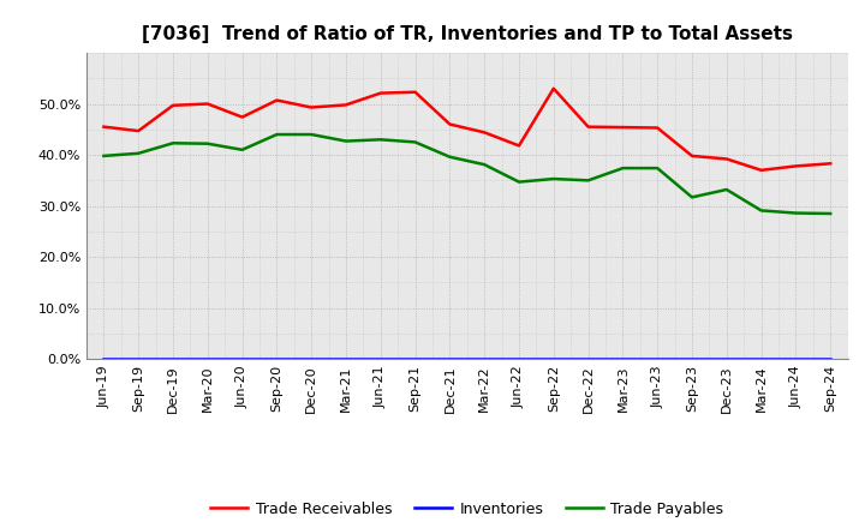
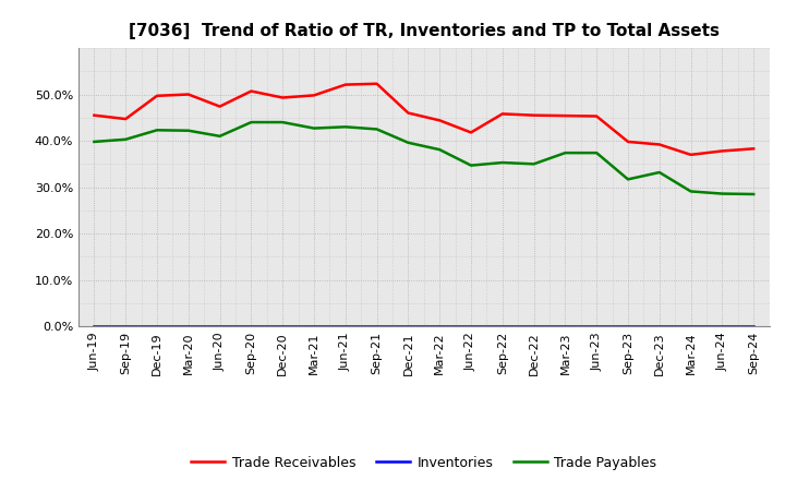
Trade Receivables/Sep-22: 53.0% -> 45.8%
